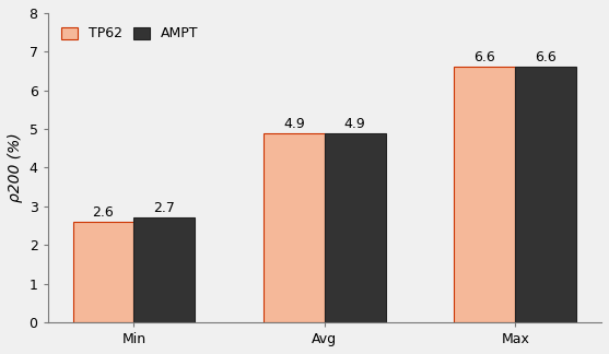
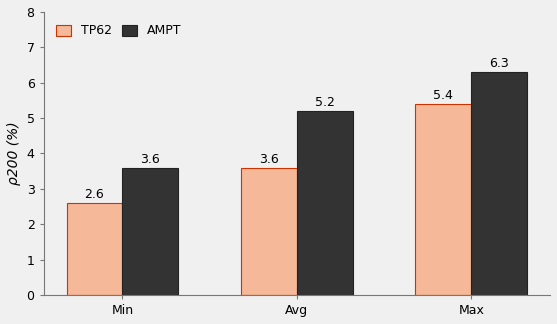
AMPT/Min: 2.7 -> 3.6
TP62/Avg: 4.9 -> 3.6
AMPT/Avg: 4.9 -> 5.2
TP62/Max: 6.6 -> 5.4
AMPT/Max: 6.6 -> 6.3
